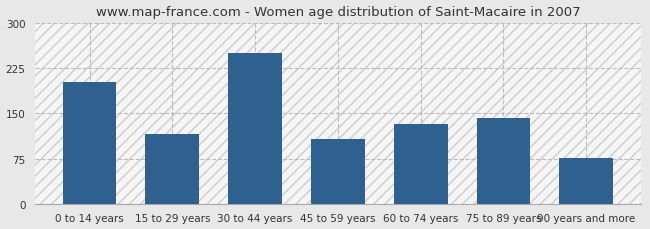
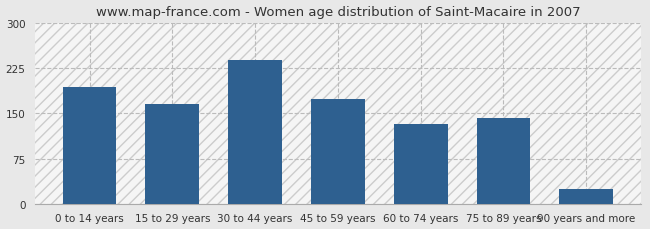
0 to 14 years: 202 -> 193
15 to 29 years: 116 -> 165
30 to 44 years: 250 -> 238
45 to 59 years: 108 -> 173
90 years and more: 76 -> 25
